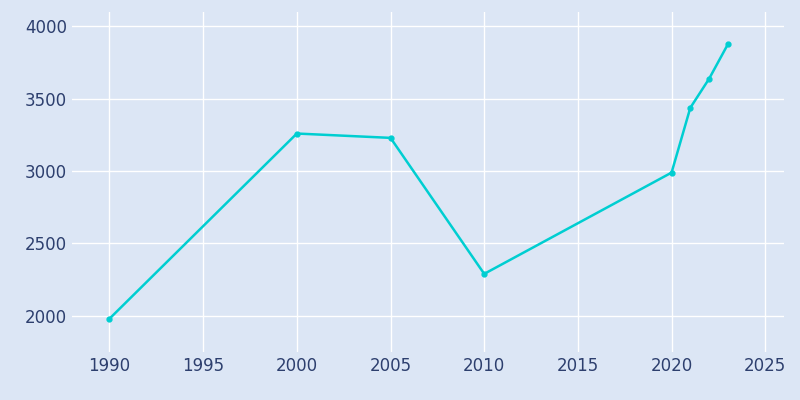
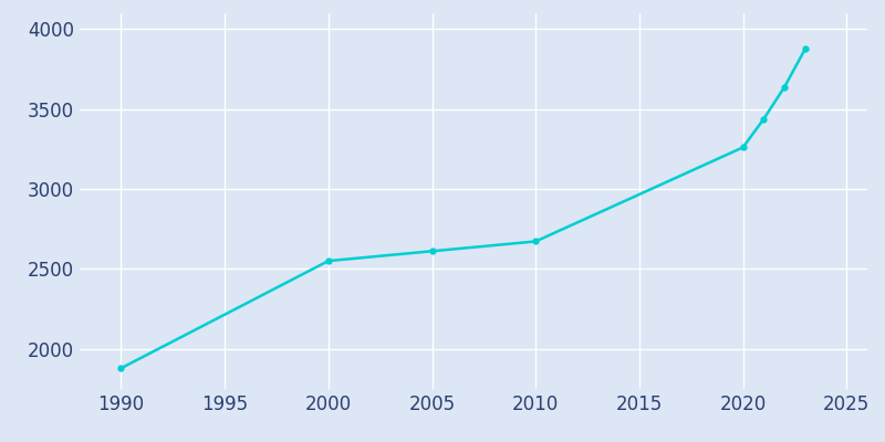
1990: 1980 -> 1880
2000: 3260 -> 2550
2005: 3230 -> 2610
2010: 2290 -> 2670
2020: 2990 -> 3260
